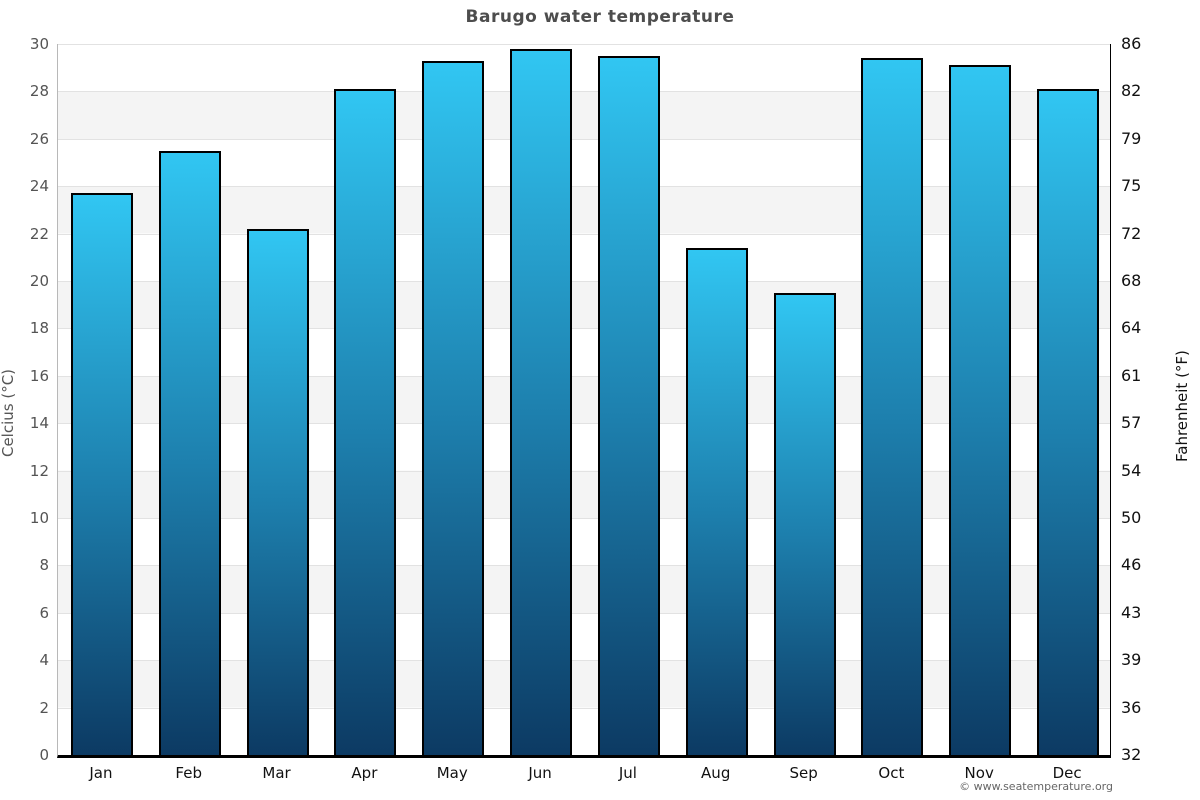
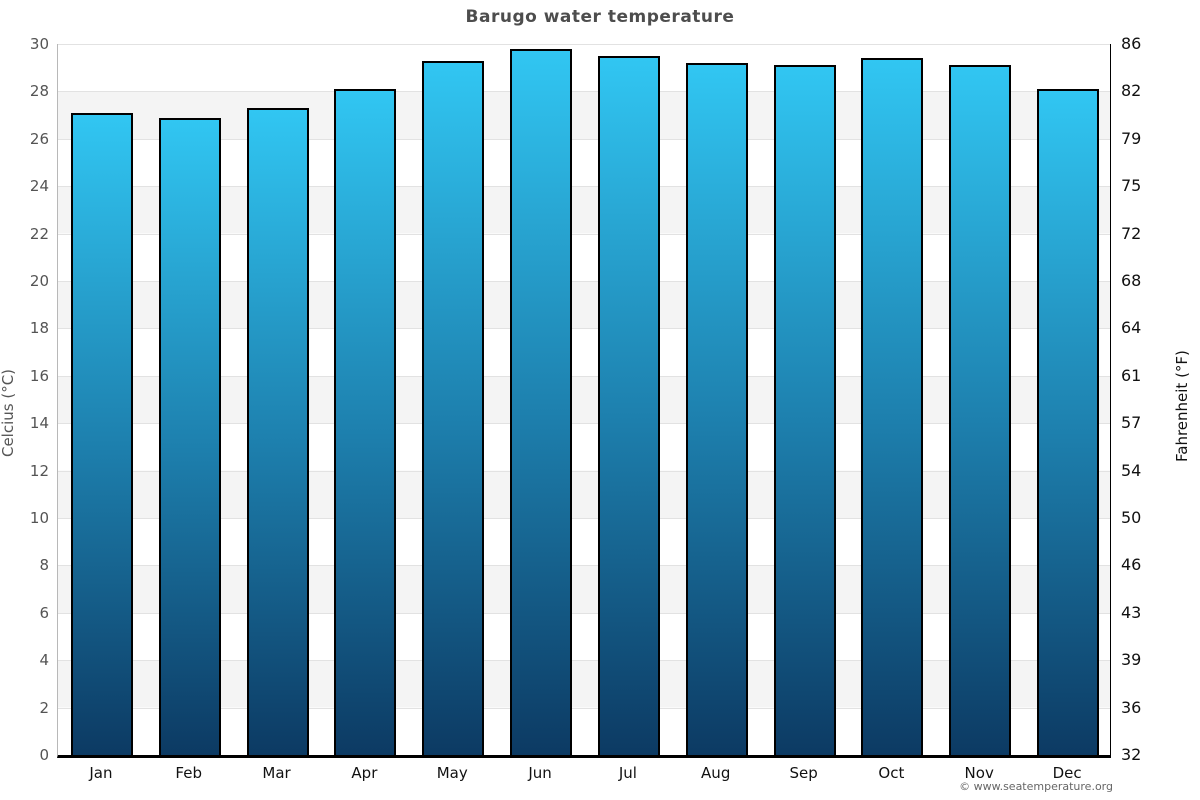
Jan: 23.7 -> 27.1
Feb: 25.5 -> 26.9
Mar: 22.2 -> 27.3
Aug: 21.4 -> 29.2
Sep: 19.5 -> 29.1
